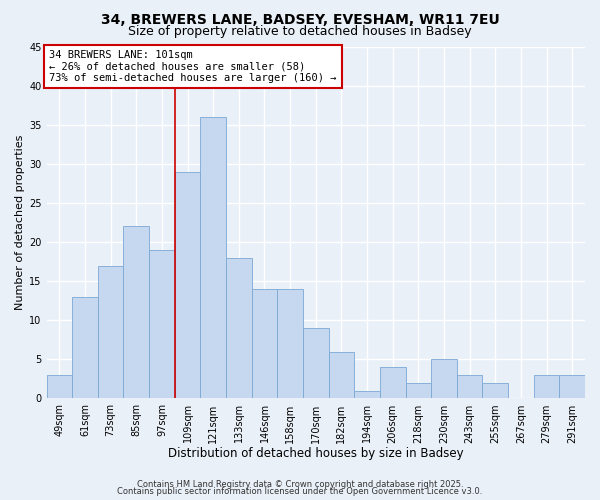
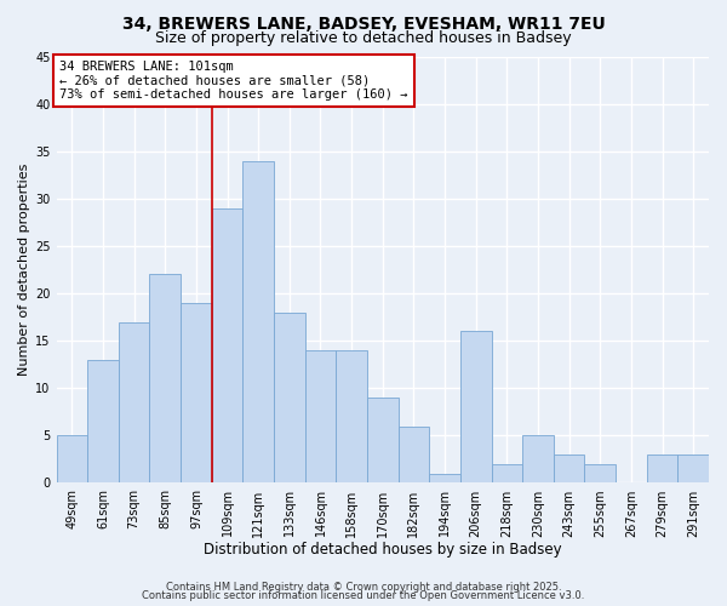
49sqm: 3 -> 5
121sqm: 36 -> 34
206sqm: 4 -> 16
